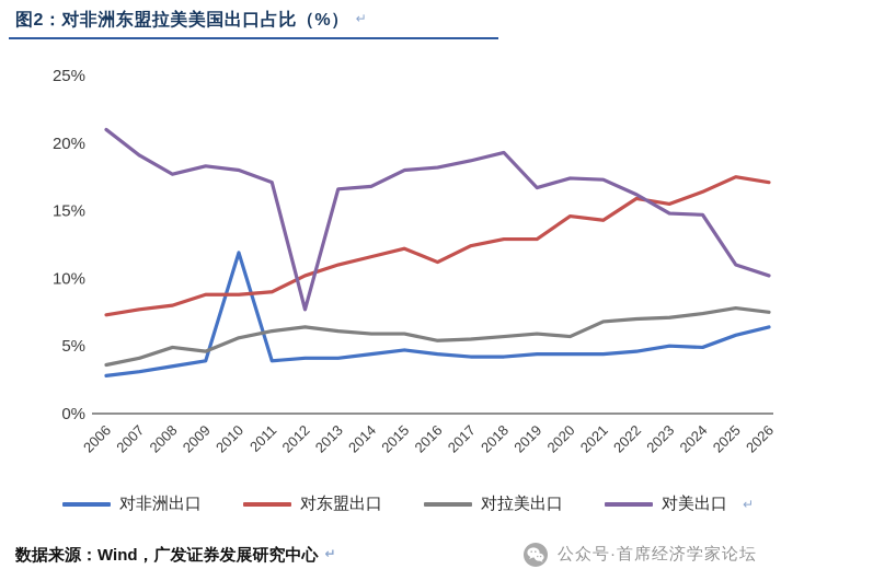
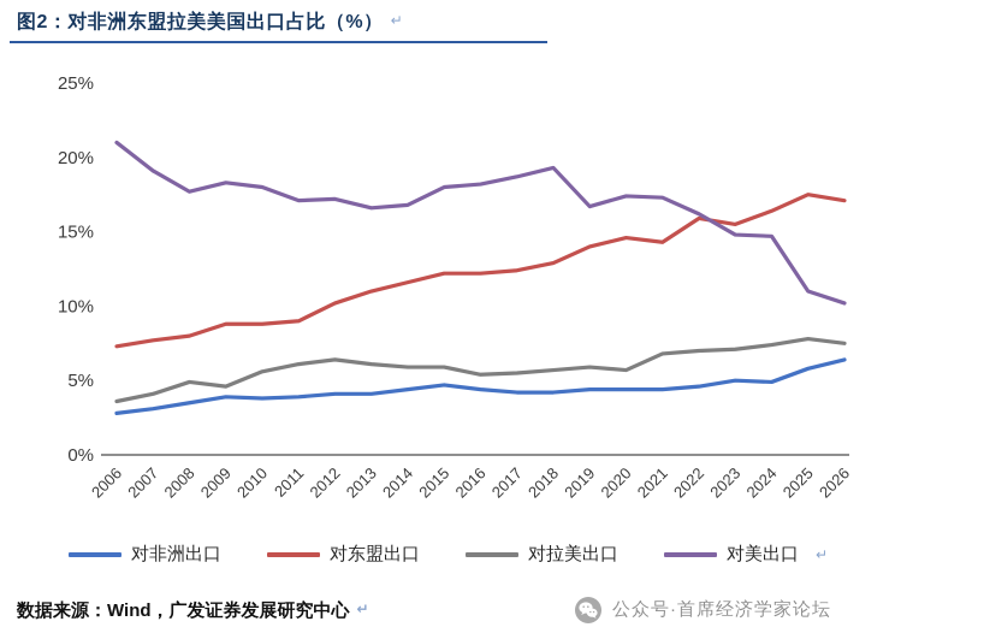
对非洲出口/2010: 11.9% -> 3.8%
对美出口/2012: 7.7% -> 17.2%
对东盟出口/2016: 11.2% -> 12.2%
对东盟出口/2019: 12.9% -> 14.0%
